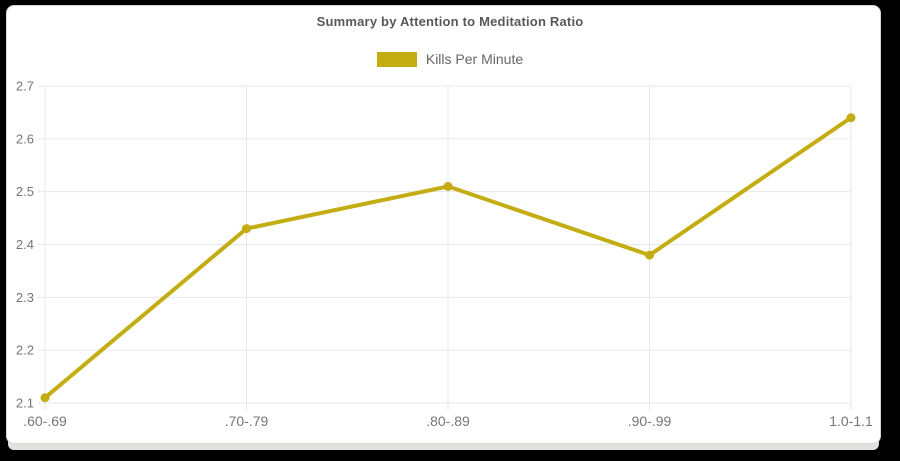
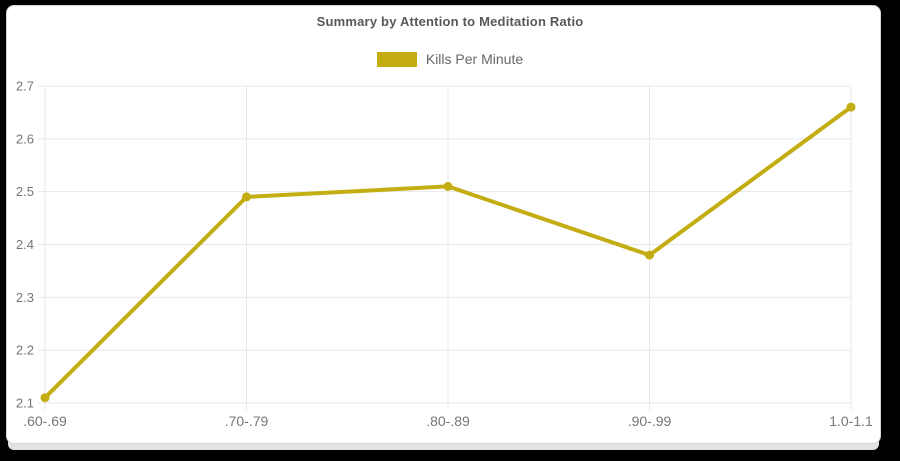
.70-.79: 2.43 -> 2.49
1.0-1.1: 2.64 -> 2.66
